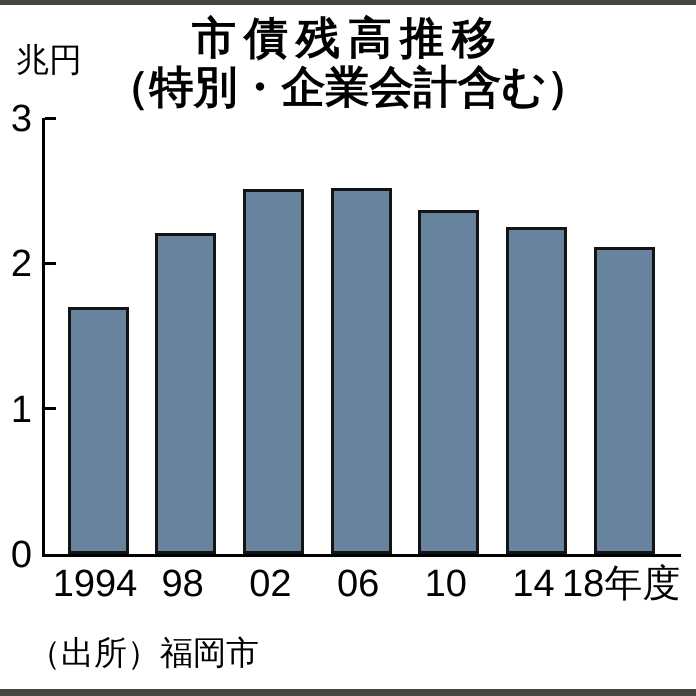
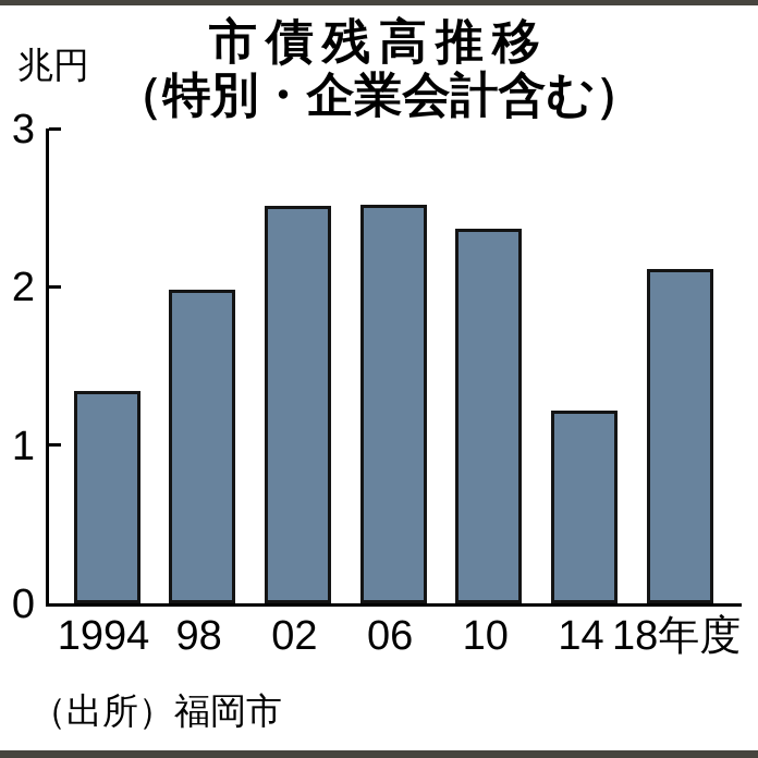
1994: 1.70 -> 1.34
98: 2.21 -> 1.98
14: 2.25 -> 1.22
